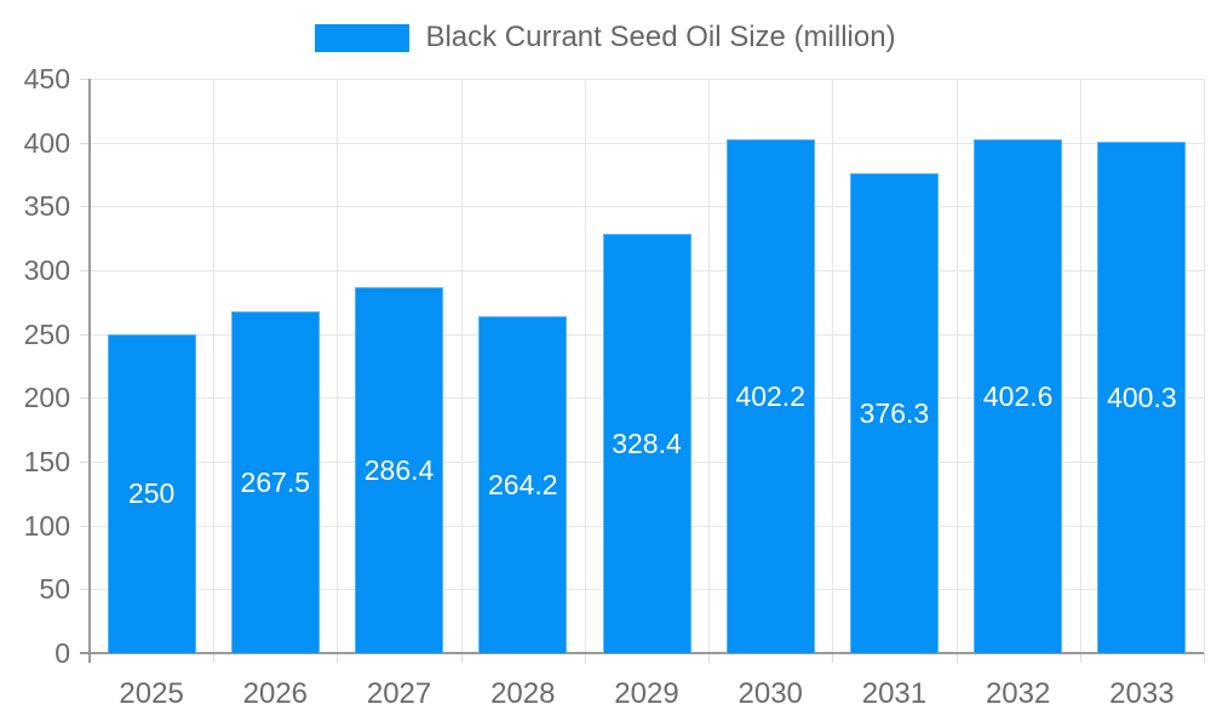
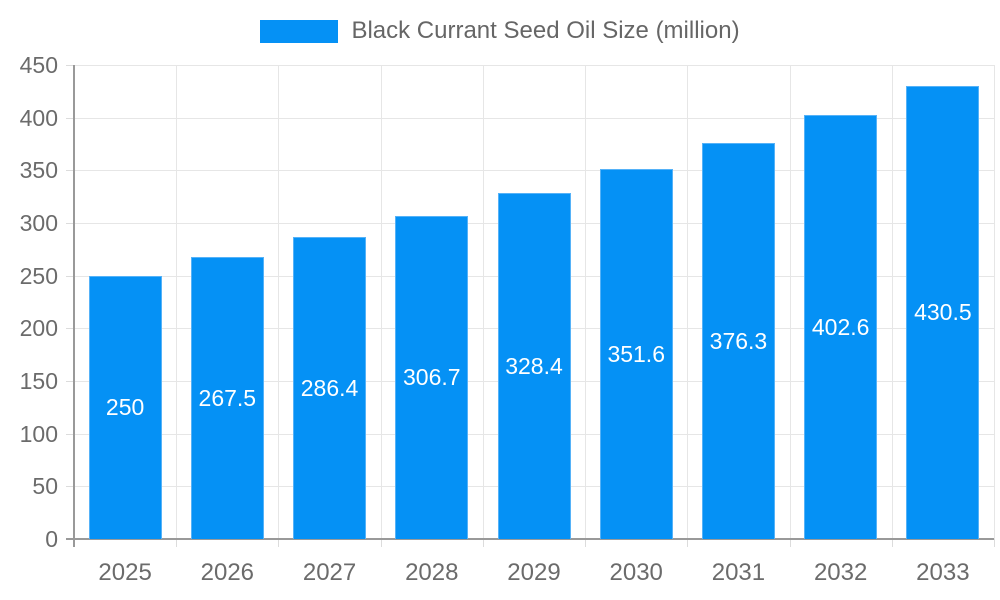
2028: 264.2 -> 306.7
2030: 402.2 -> 351.6
2033: 400.3 -> 430.5
